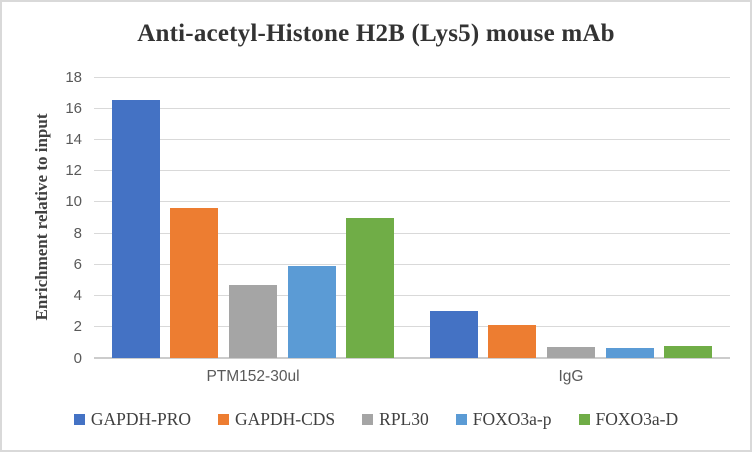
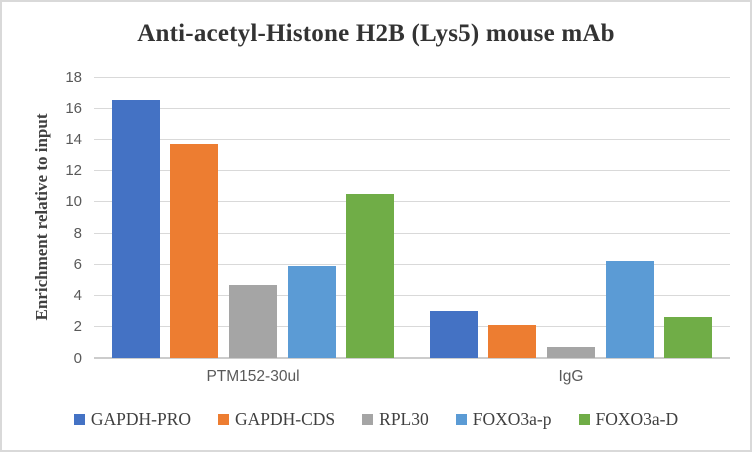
GAPDH-CDS/PTM152-30ul: 9.6 -> 13.7
FOXO3a-D/PTM152-30ul: 9.0 -> 10.5
FOXO3a-p/IgG: 0.7 -> 6.2
FOXO3a-D/IgG: 0.8 -> 2.6
